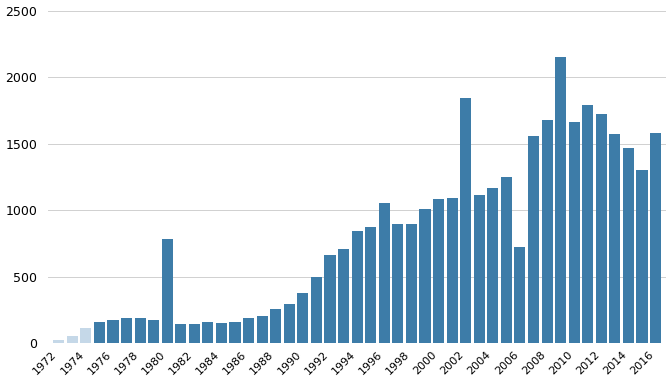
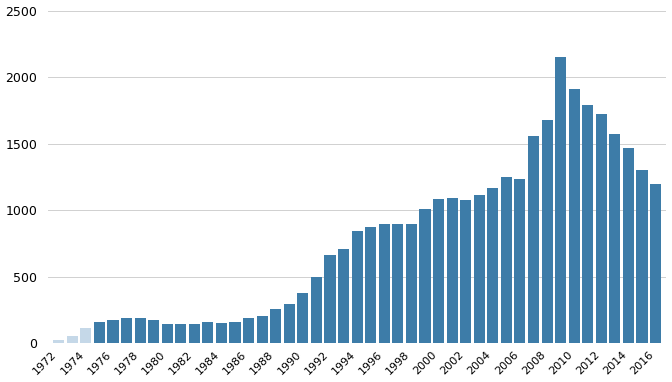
1980: 780 -> 140
1996: 1050 -> 900
2002: 1840 -> 1080
2006: 720 -> 1240
2010: 1660 -> 1910
2016: 1580 -> 1200
